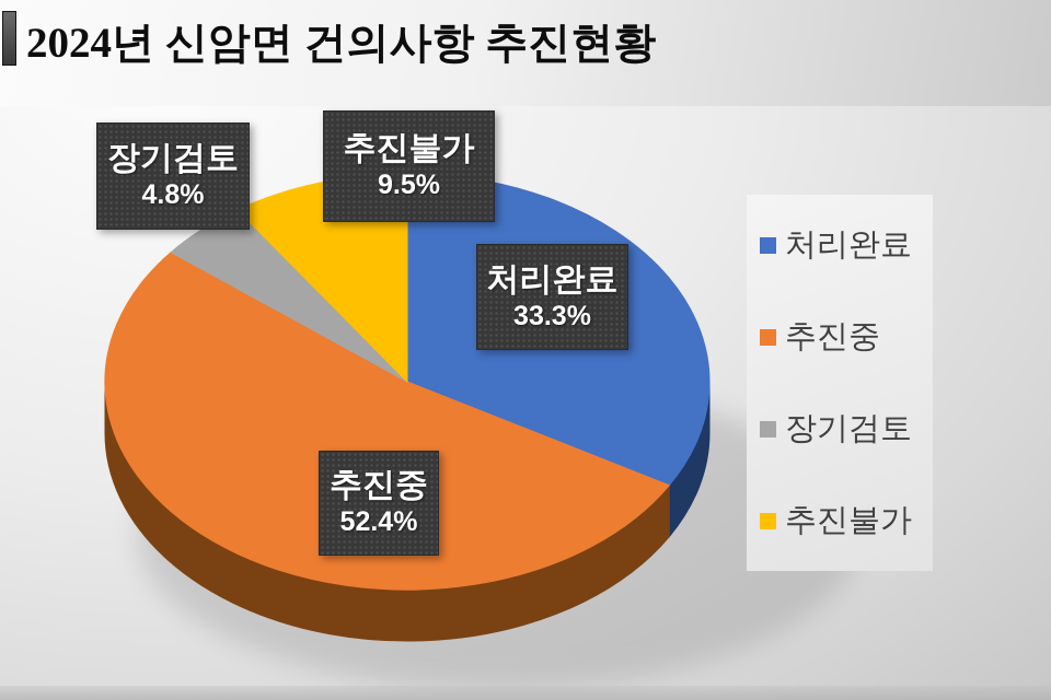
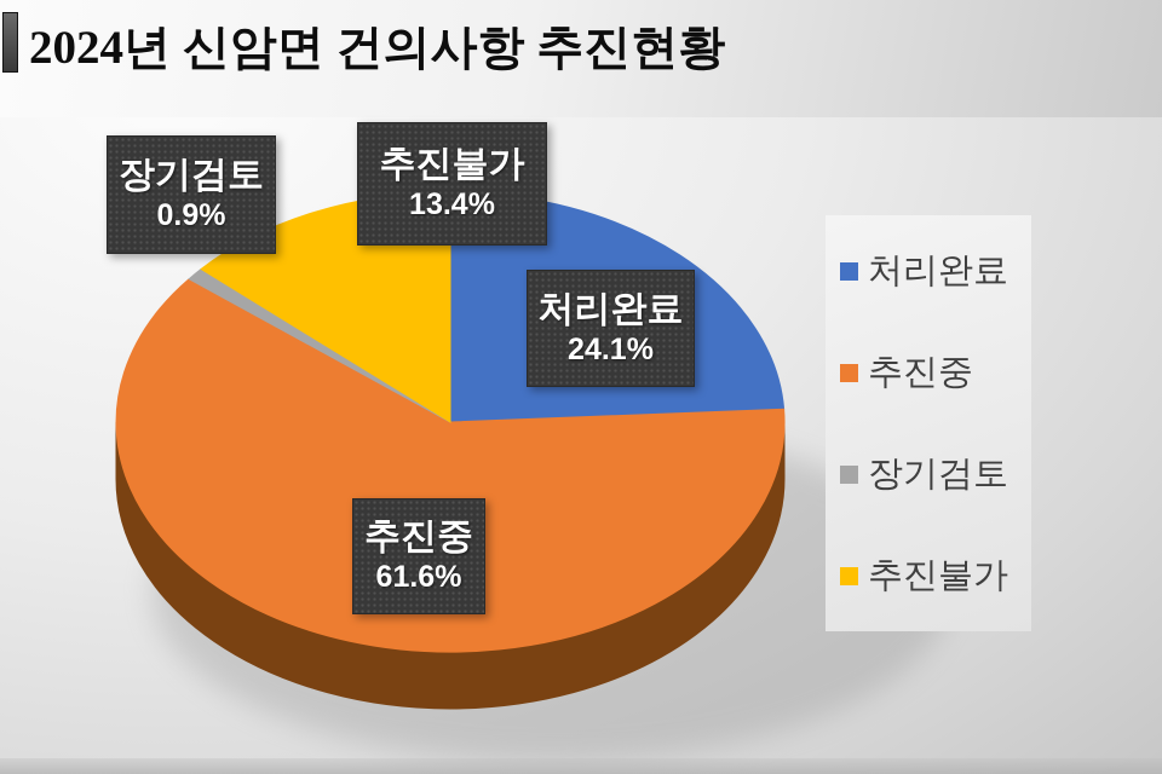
처리완료: 33.3% -> 24.1%
추진중: 52.4% -> 61.6%
장기검토: 4.8% -> 0.9%
추진불가: 9.5% -> 13.4%
